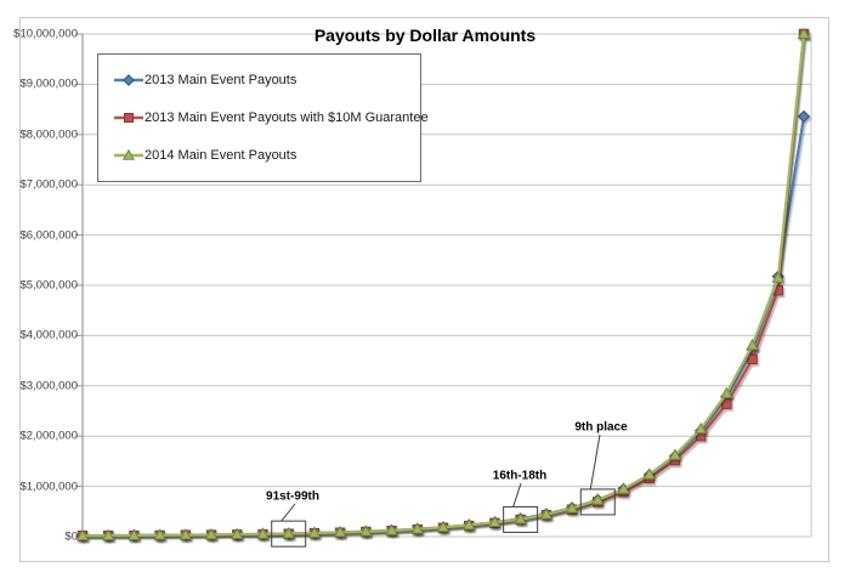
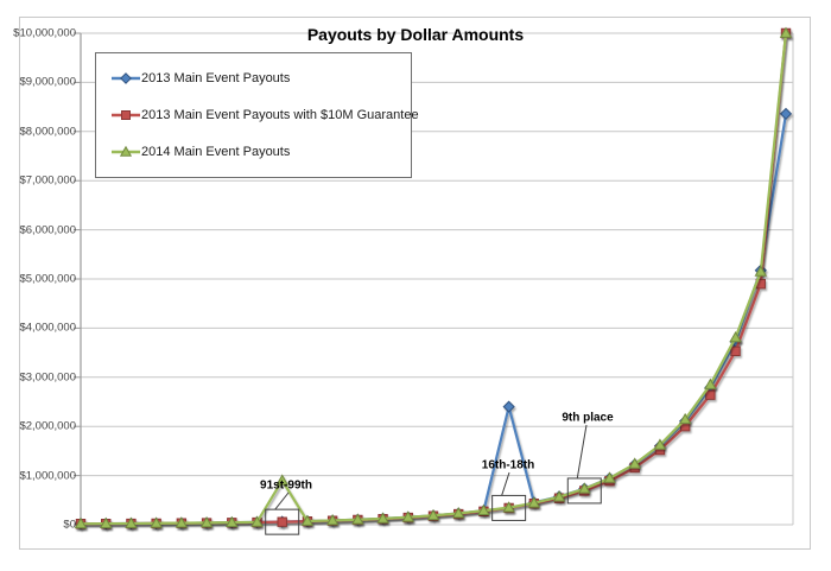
2014 Main Event Payouts/91st-99th: $100000 -> $900000
2013 Main Event Payouts/16th-18th: $400000 -> $2400000
